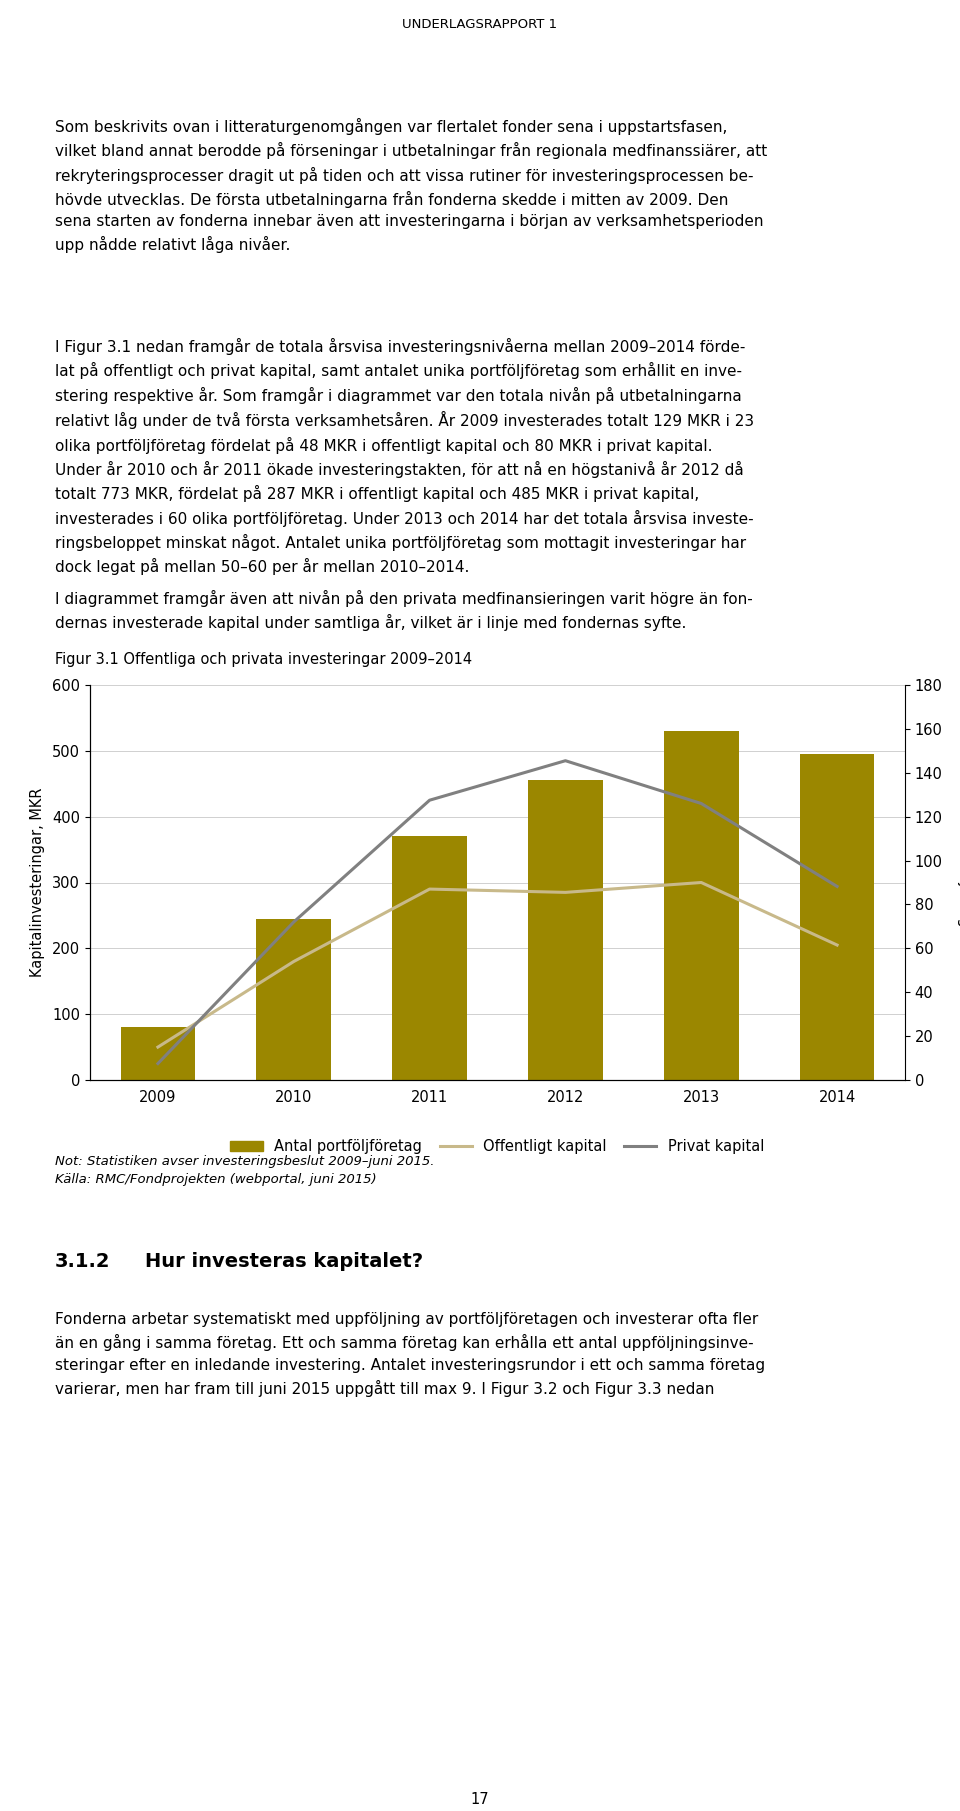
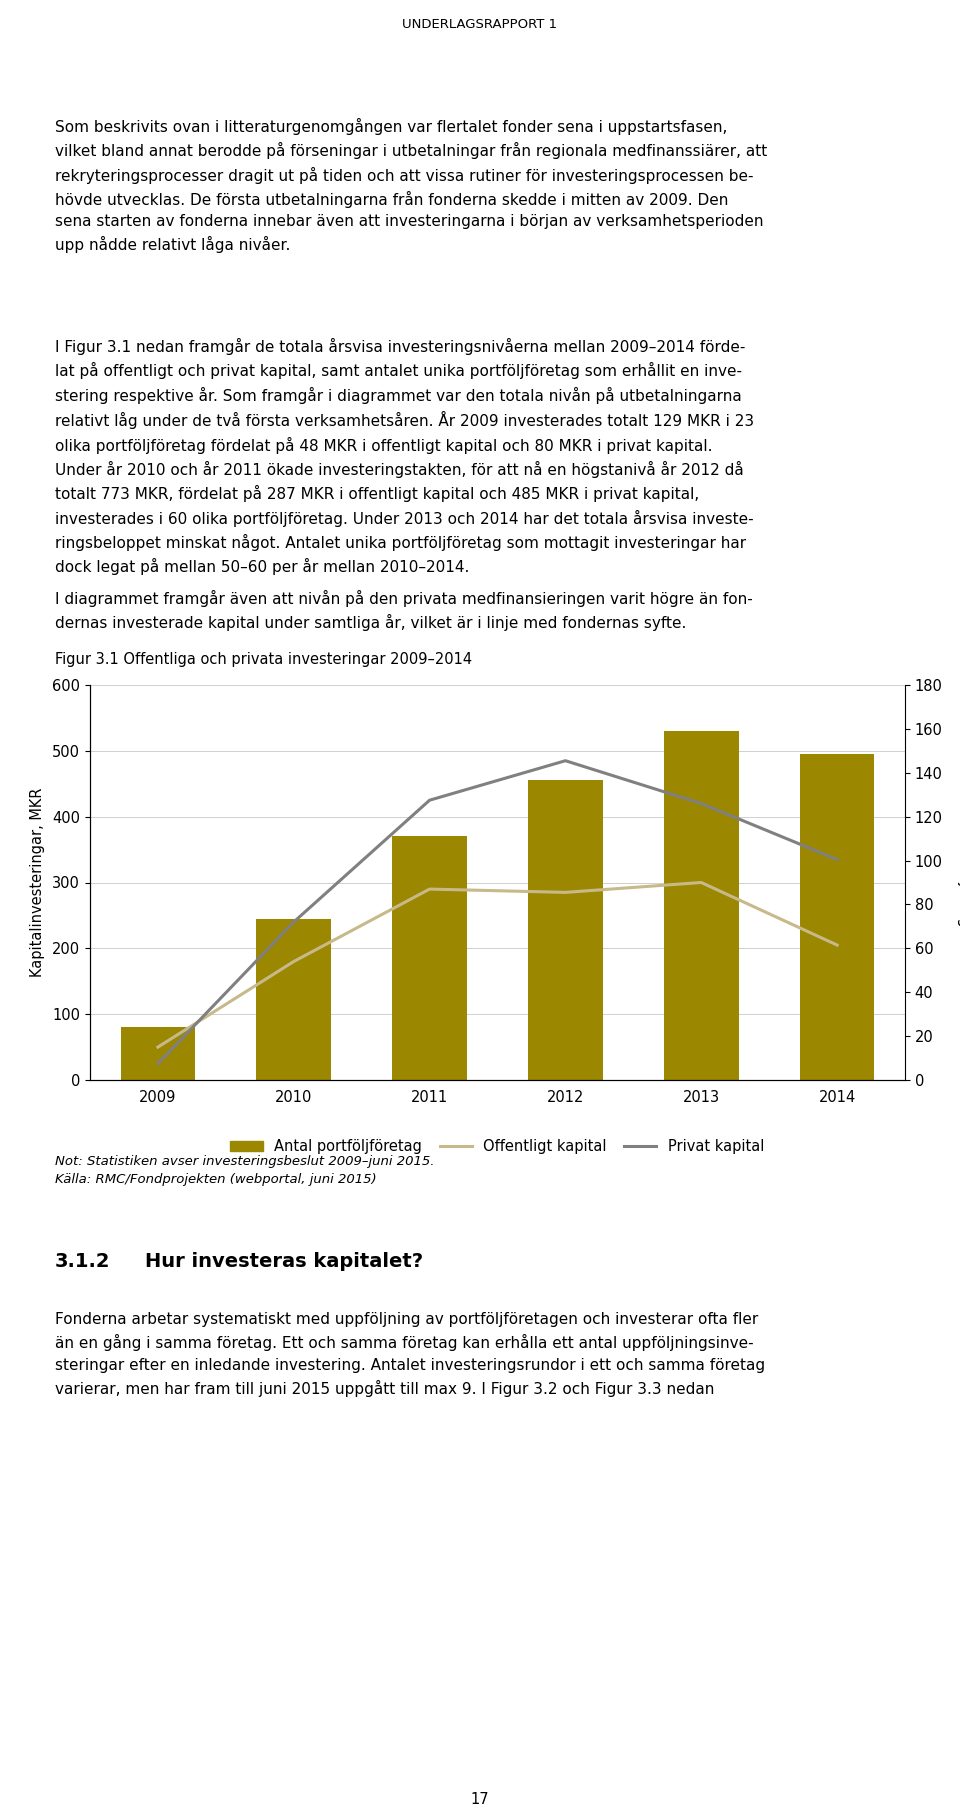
Privat kapital/2014: 294 -> 335
